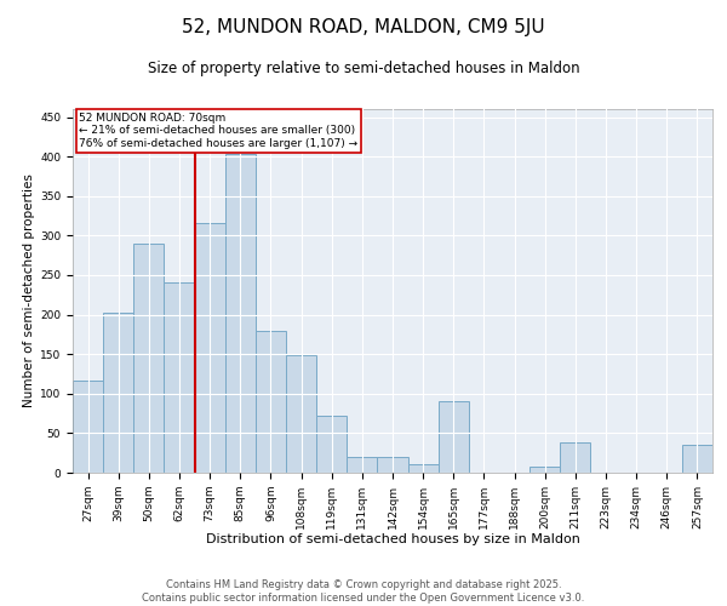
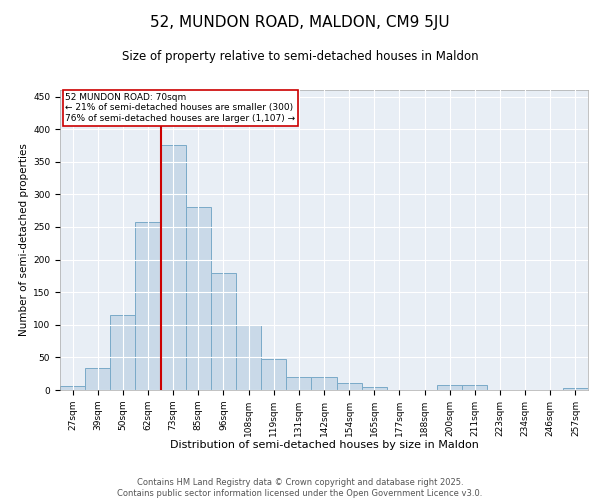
27sqm: 116 -> 6
39sqm: 202 -> 33
50sqm: 290 -> 115
62sqm: 240 -> 258
73sqm: 316 -> 375
85sqm: 404 -> 280
108sqm: 148 -> 100
119sqm: 72 -> 47
165sqm: 90 -> 5
211sqm: 38 -> 7
257sqm: 36 -> 3
